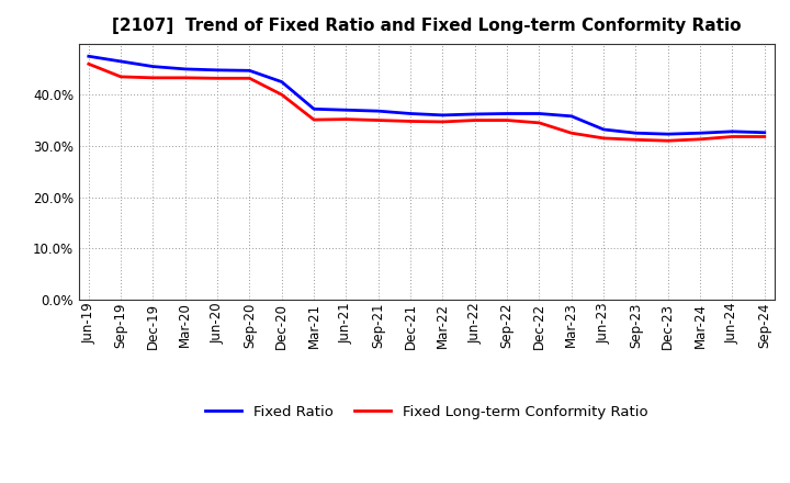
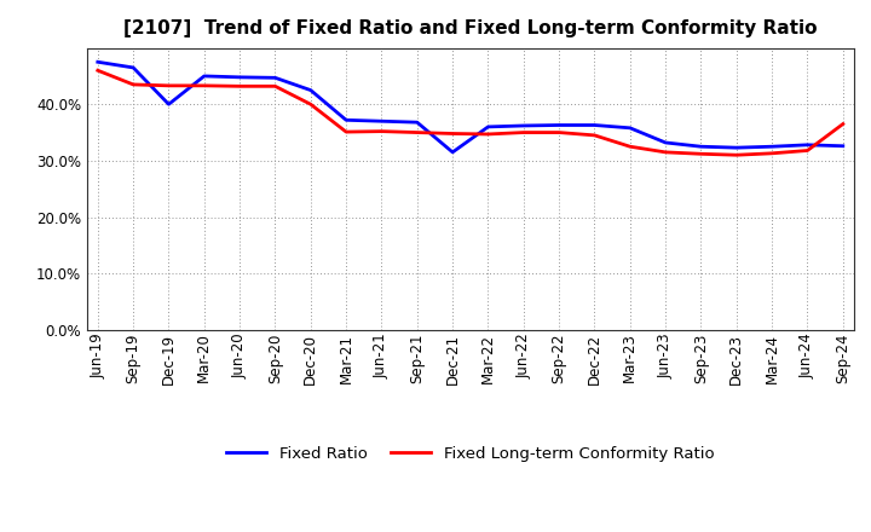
Fixed Ratio/Dec-19: 45.5% -> 40.0%
Fixed Ratio/Dec-21: 36.3% -> 31.5%
Fixed Long-term Conformity Ratio/Sep-24: 31.8% -> 36.5%
